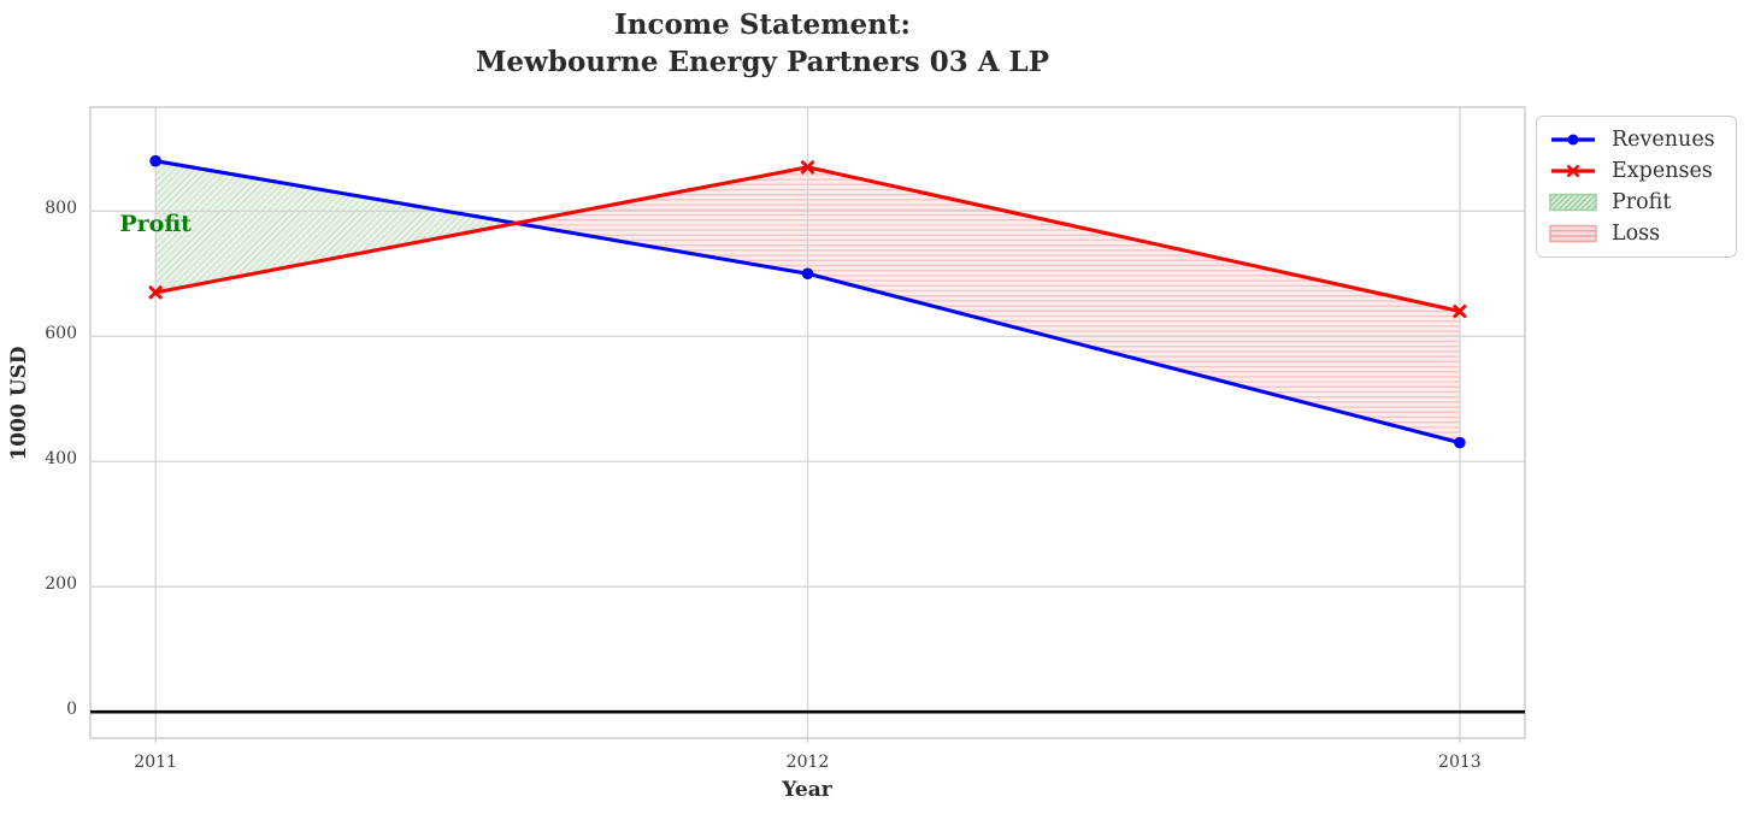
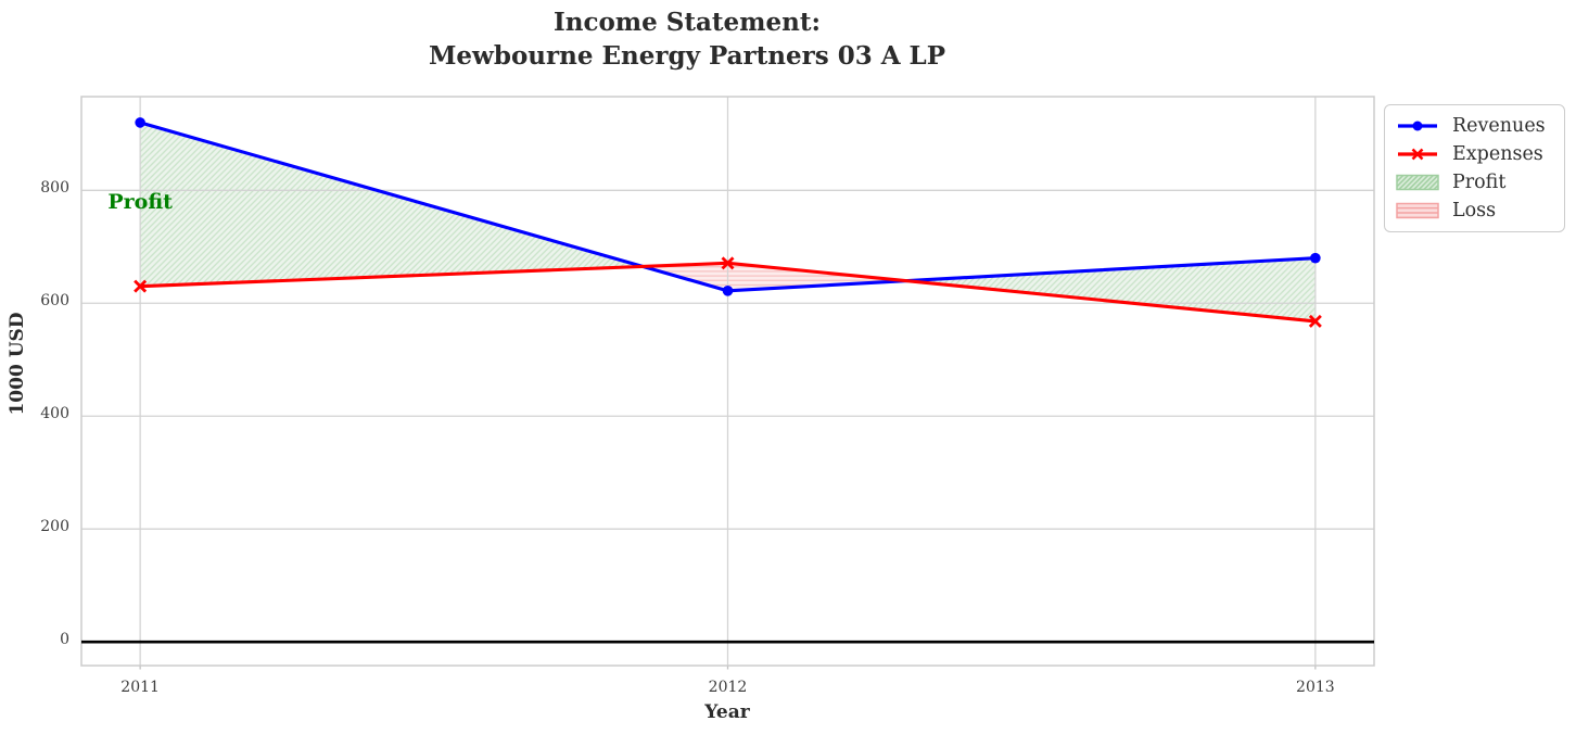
Revenues/2011: 880 -> 920
Expenses/2011: 670 -> 630
Revenues/2012: 700 -> 620
Expenses/2012: 870 -> 670
Revenues/2013: 430 -> 680
Expenses/2013: 640 -> 570
